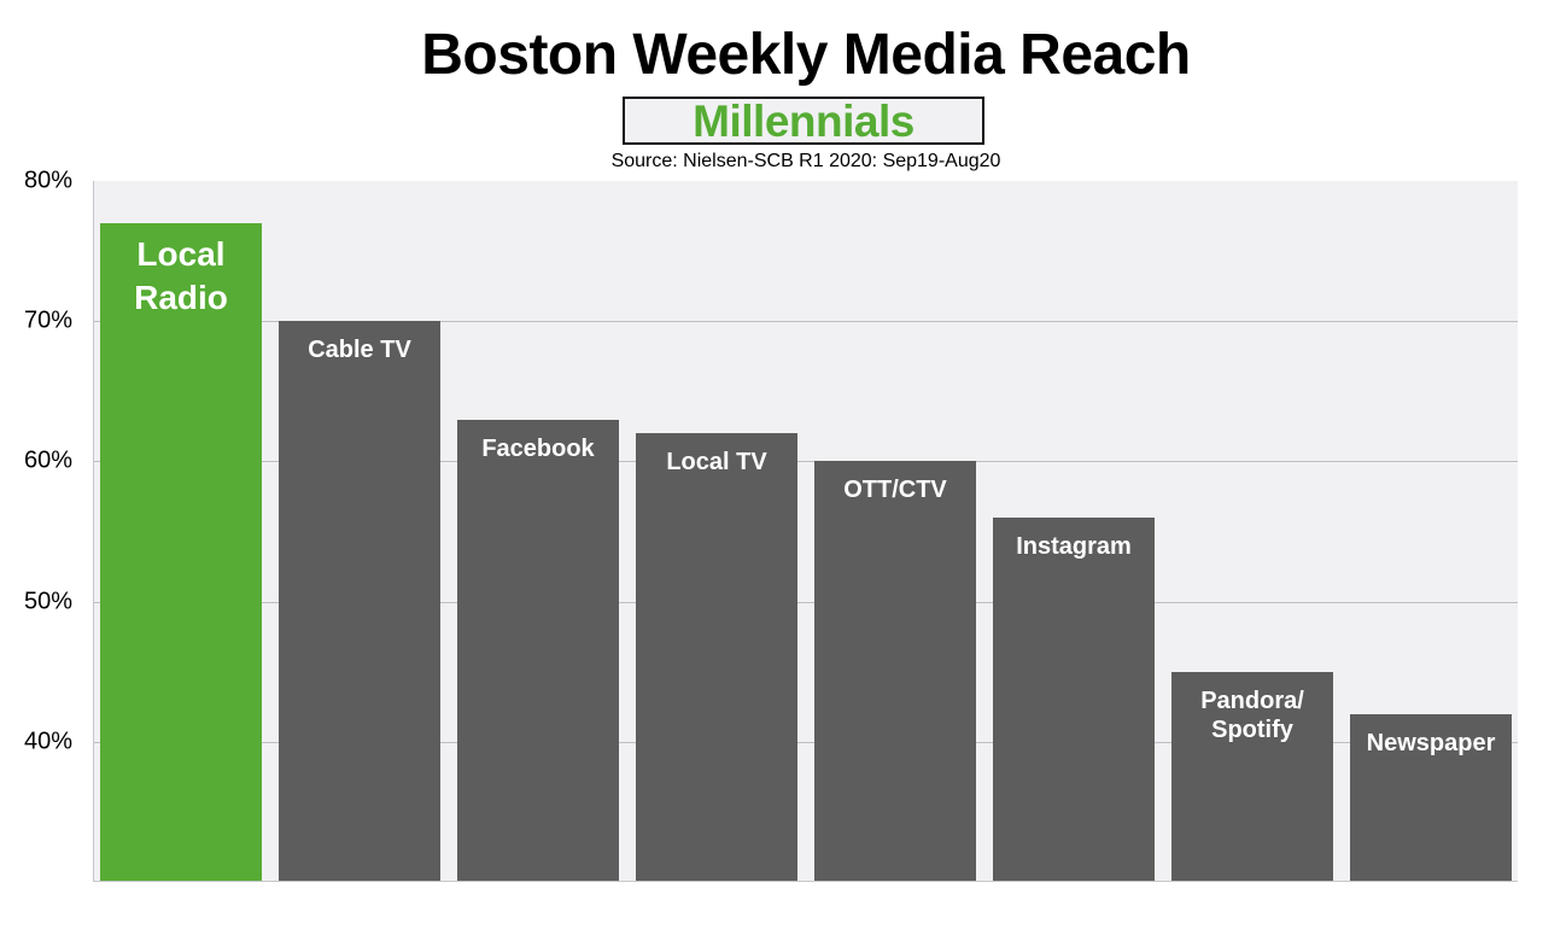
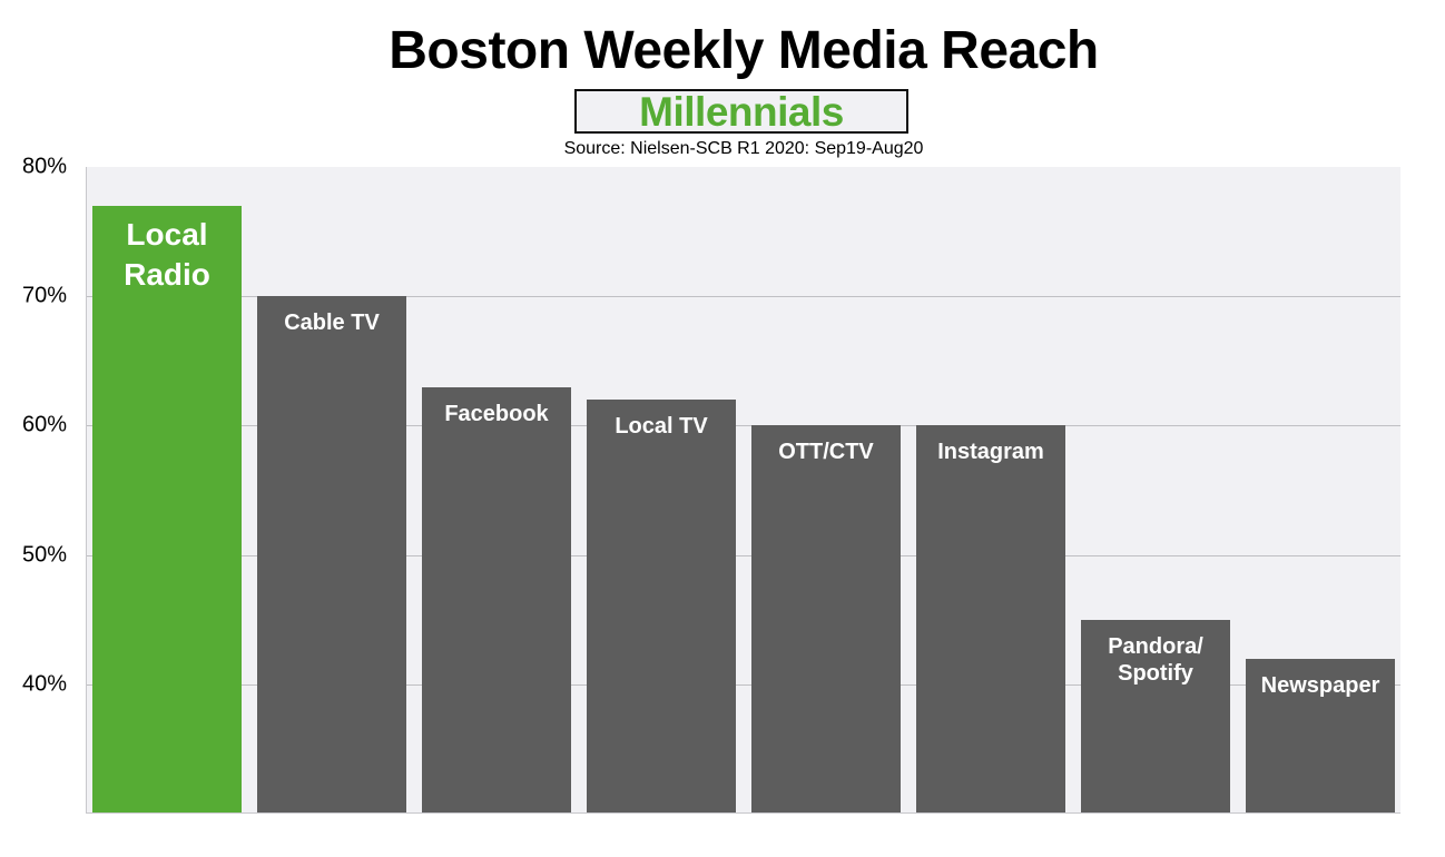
Instagram: 56% -> 60%
